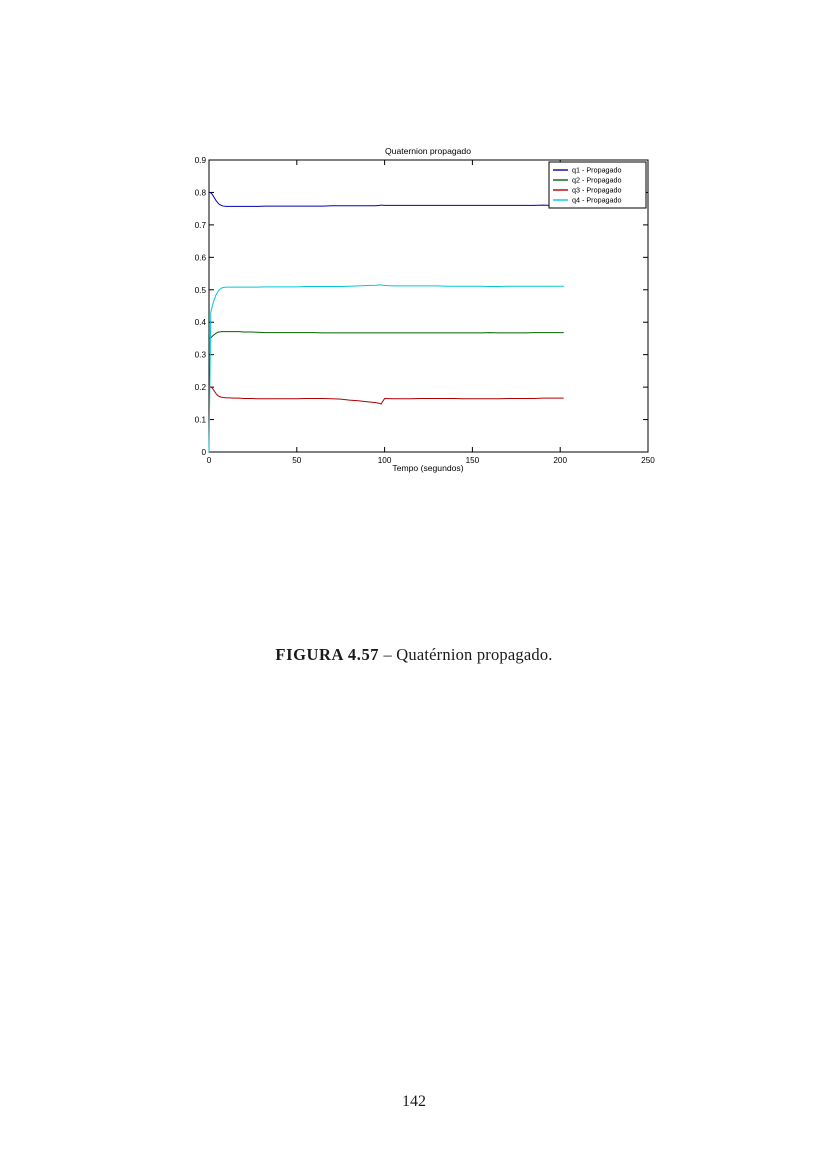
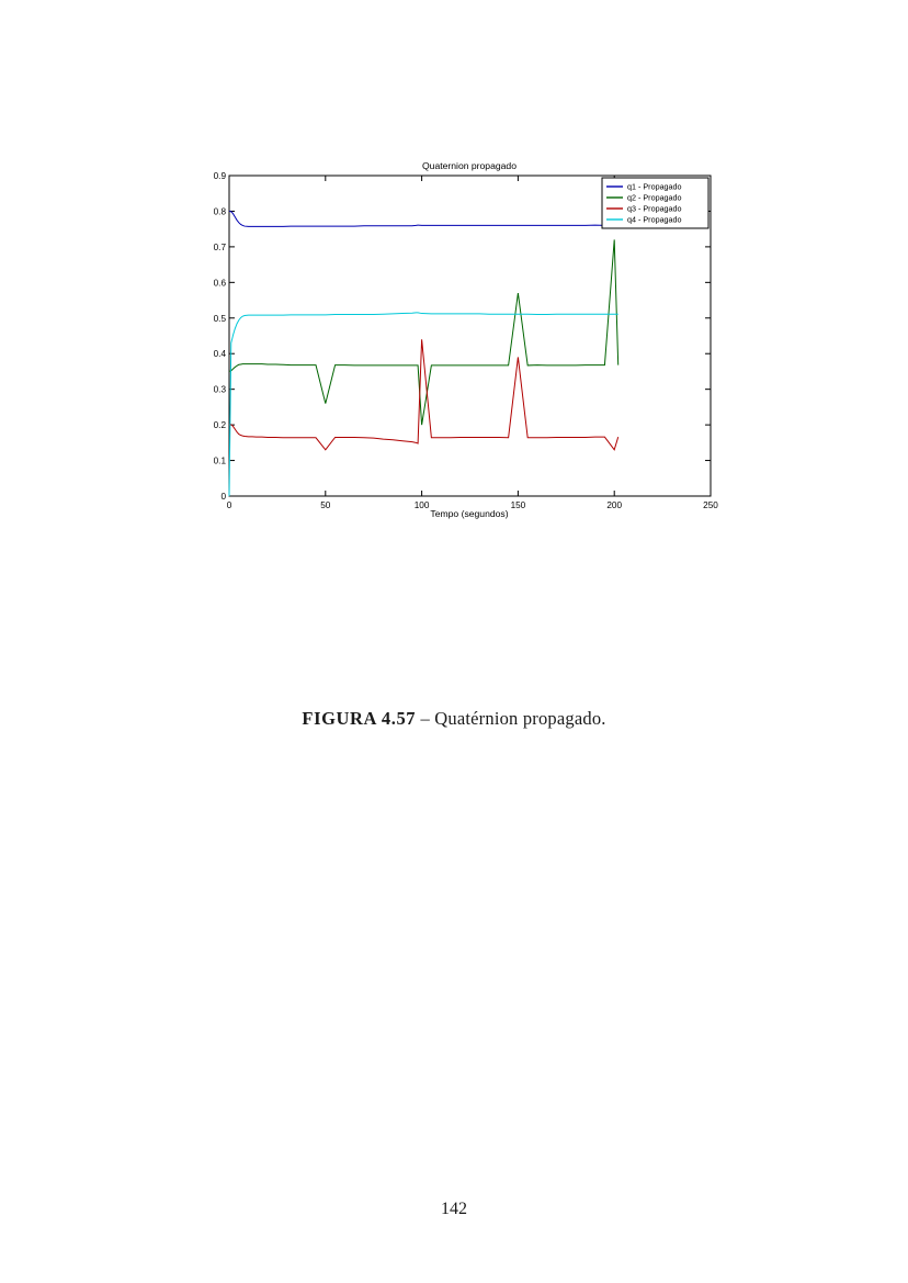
q2 - Propagado/50: 0.37 -> 0.26
q3 - Propagado/50: 0.16 -> 0.13
q2 - Propagado/100: 0.37 -> 0.20
q3 - Propagado/100: 0.17 -> 0.44
q2 - Propagado/150: 0.37 -> 0.57
q3 - Propagado/150: 0.16 -> 0.39
q2 - Propagado/200: 0.37 -> 0.72
q3 - Propagado/200: 0.17 -> 0.13
